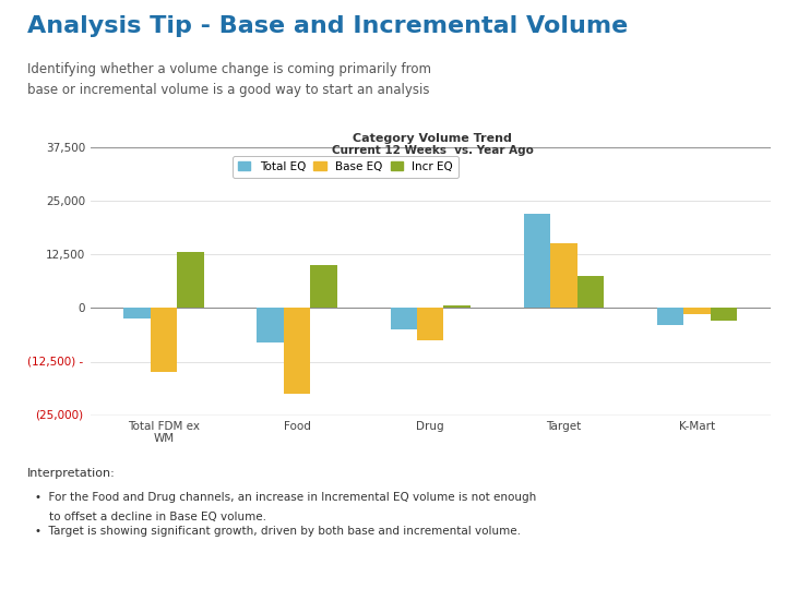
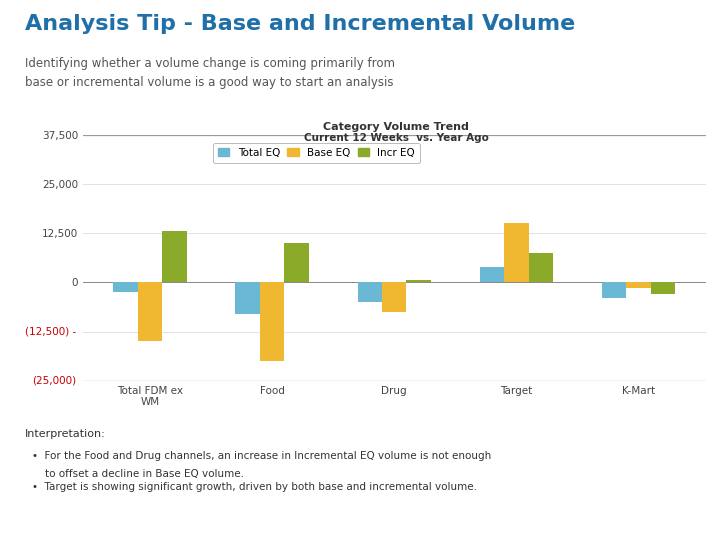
Total EQ/Target: 22,000 -> 4,000
